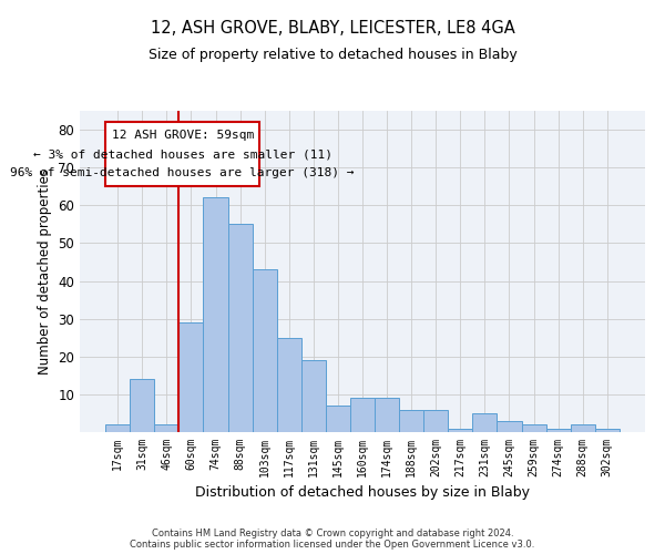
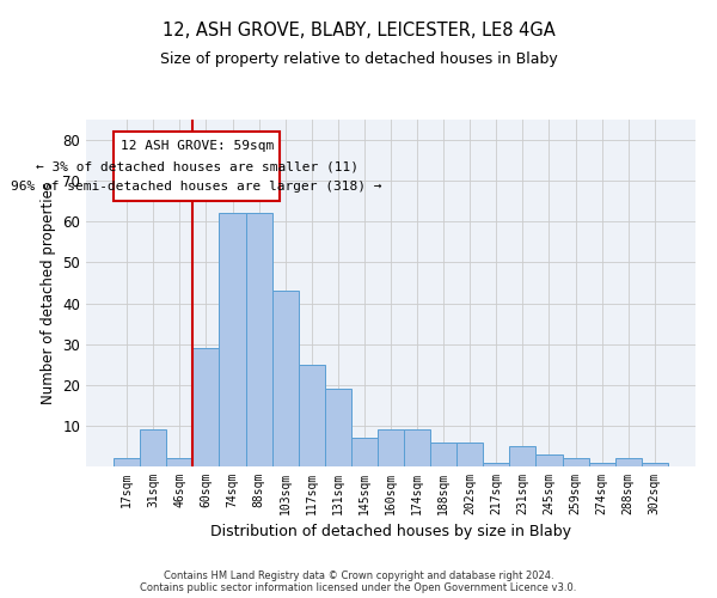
31sqm: 14 -> 9
88sqm: 55 -> 62
